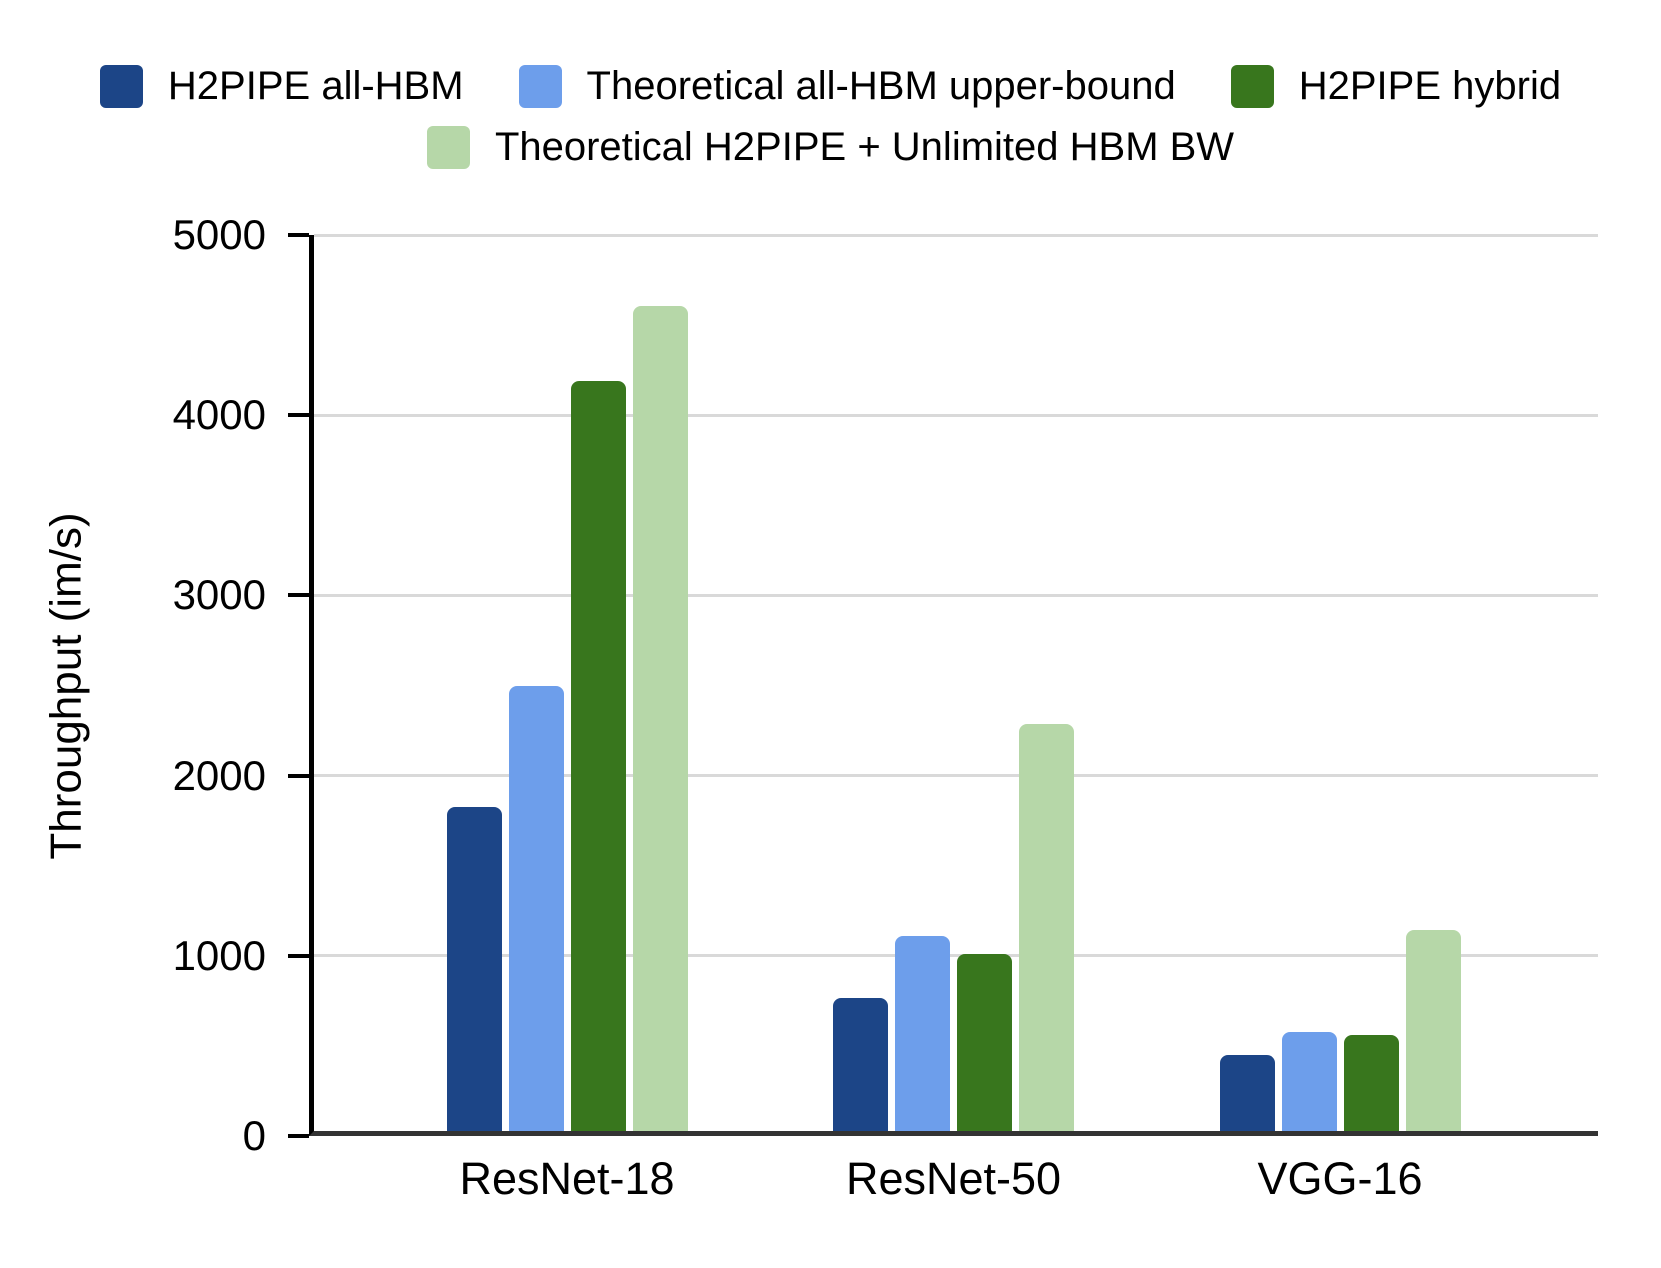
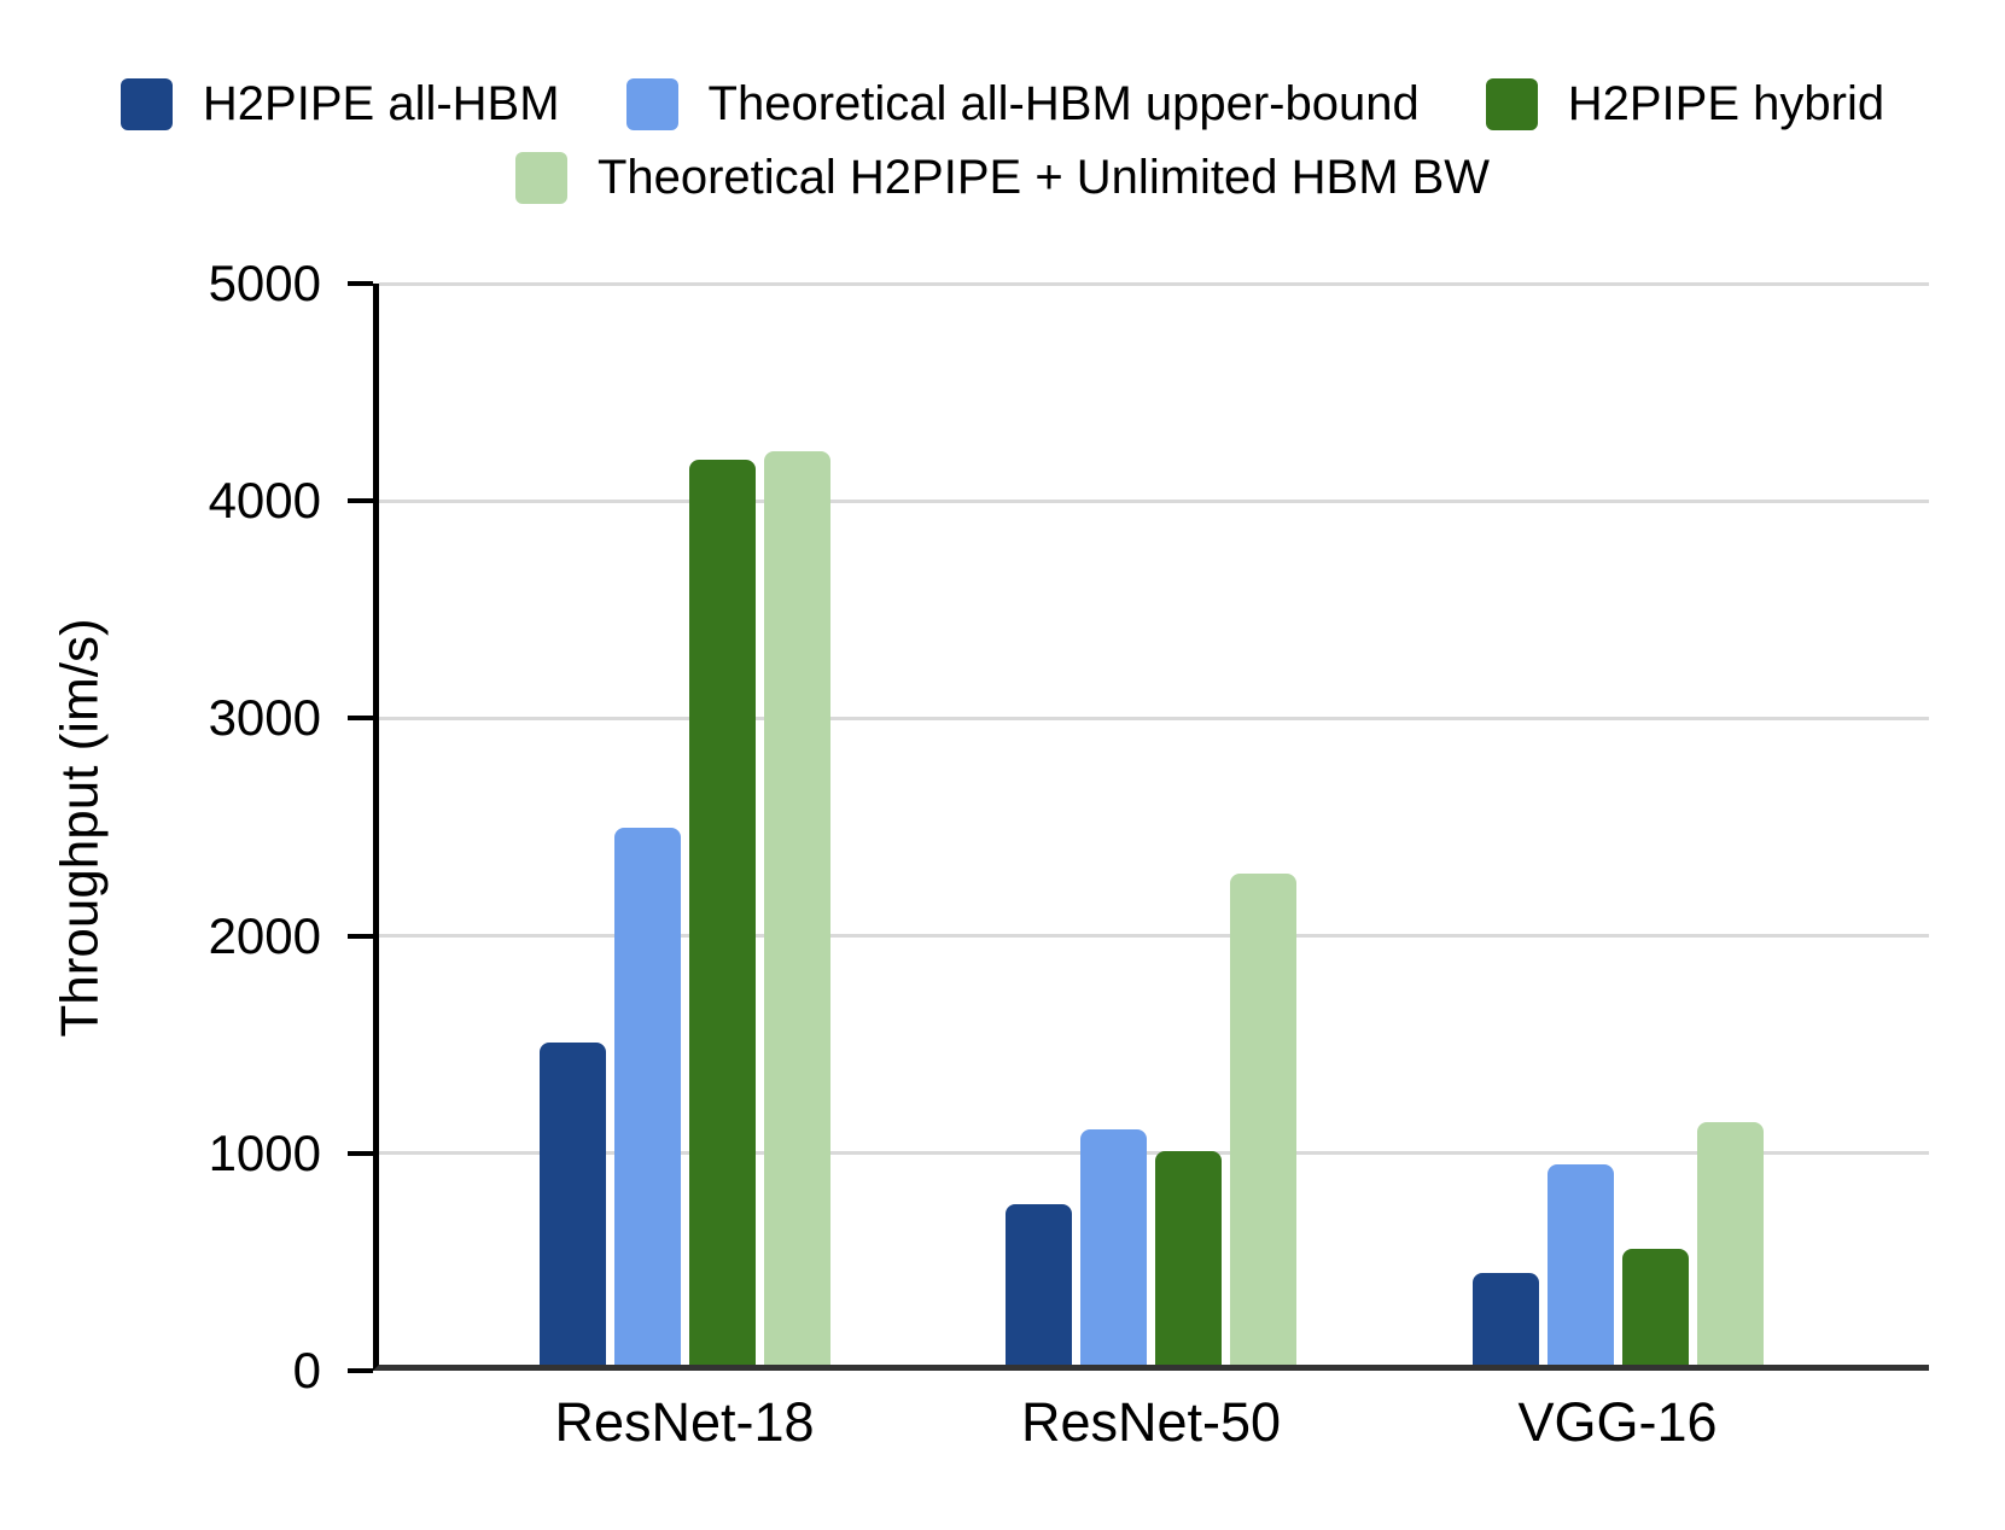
H2PIPE all-HBM/ResNet-18: 1800 -> 1480
Theoretical H2PIPE + Unlimited HBM BW/ResNet-18: 4580 -> 4200
Theoretical all-HBM upper-bound/VGG-16: 550 -> 920
